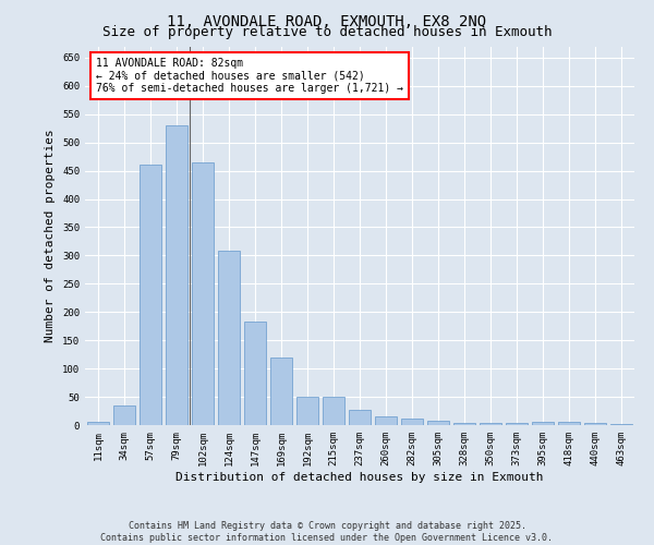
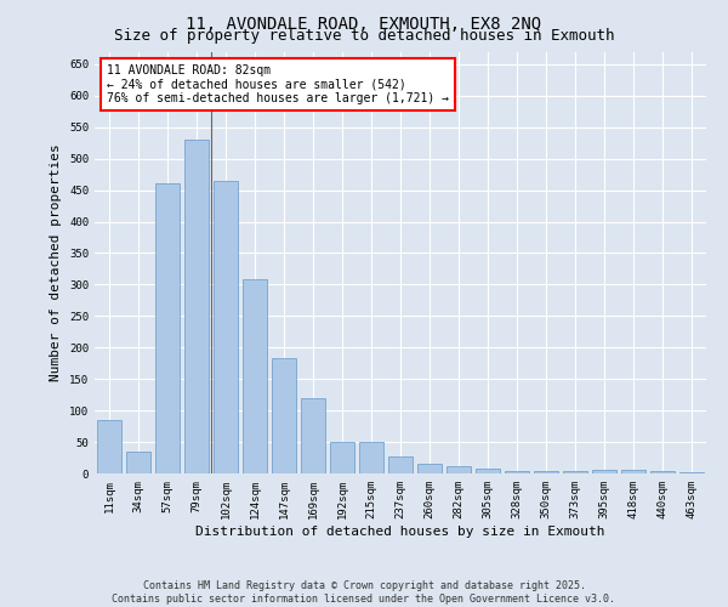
11sqm: 5 -> 84
